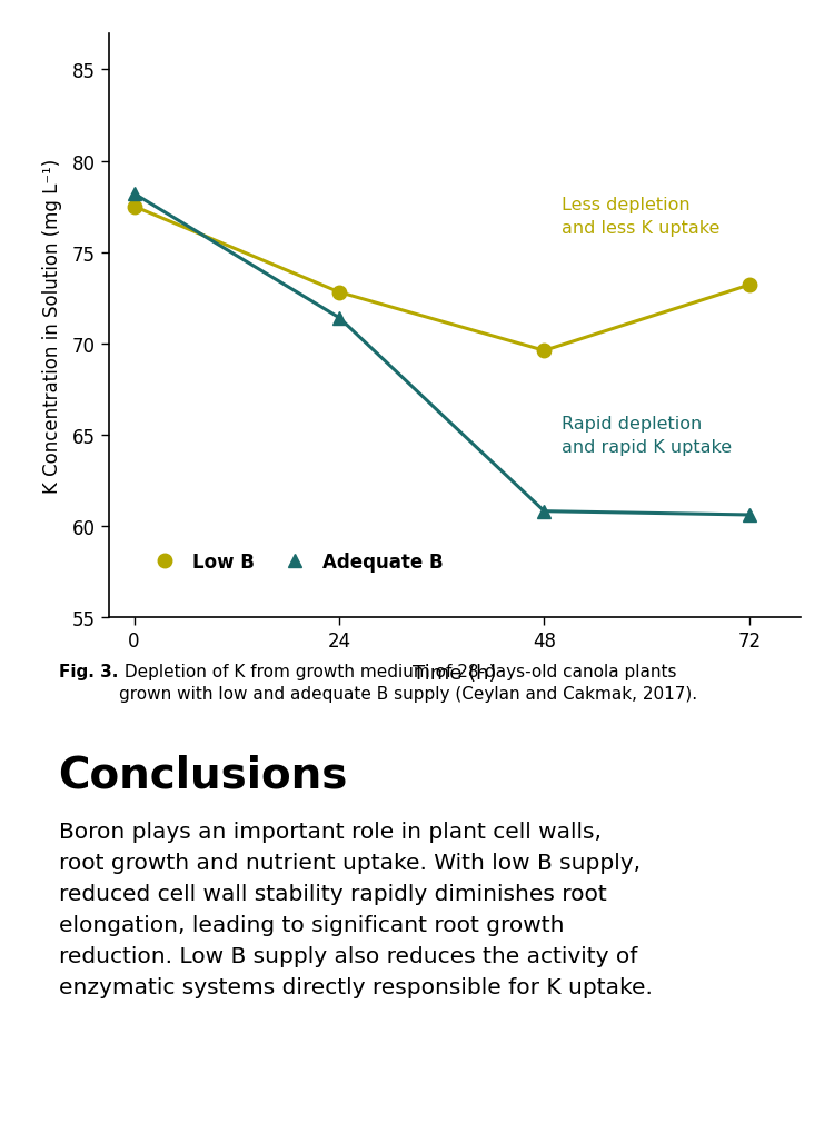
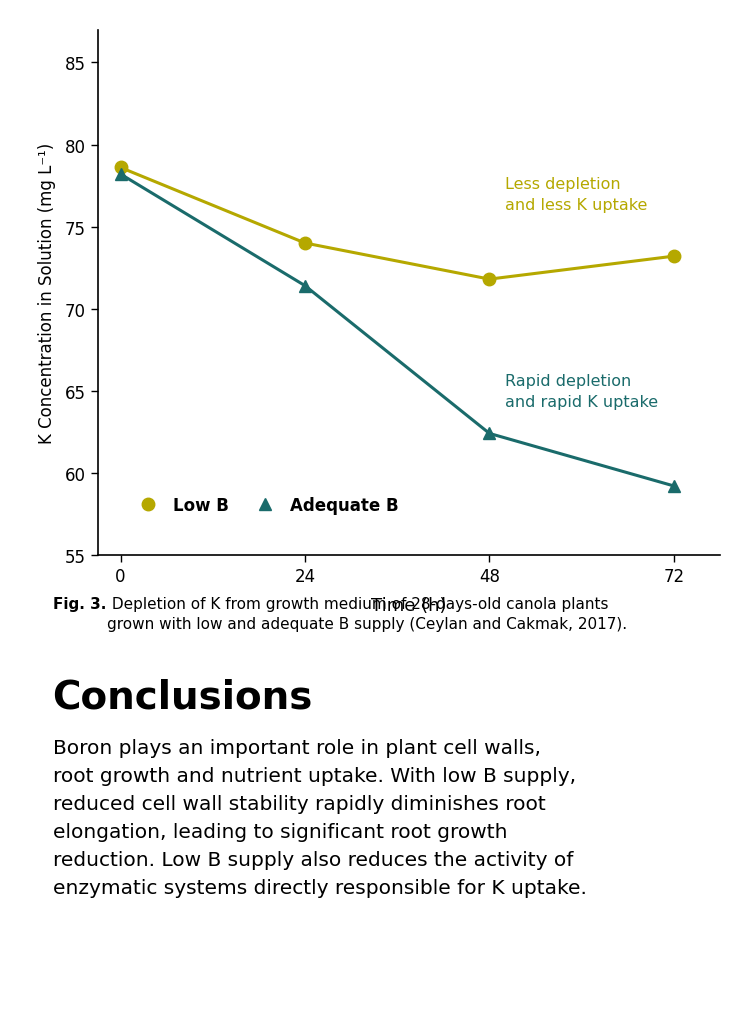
Low B/0: 77.5 -> 78.6
Low B/24: 72.8 -> 74.0
Low B/48: 69.6 -> 71.8
Adequate B/48: 60.8 -> 62.4
Adequate B/72: 60.6 -> 59.2
